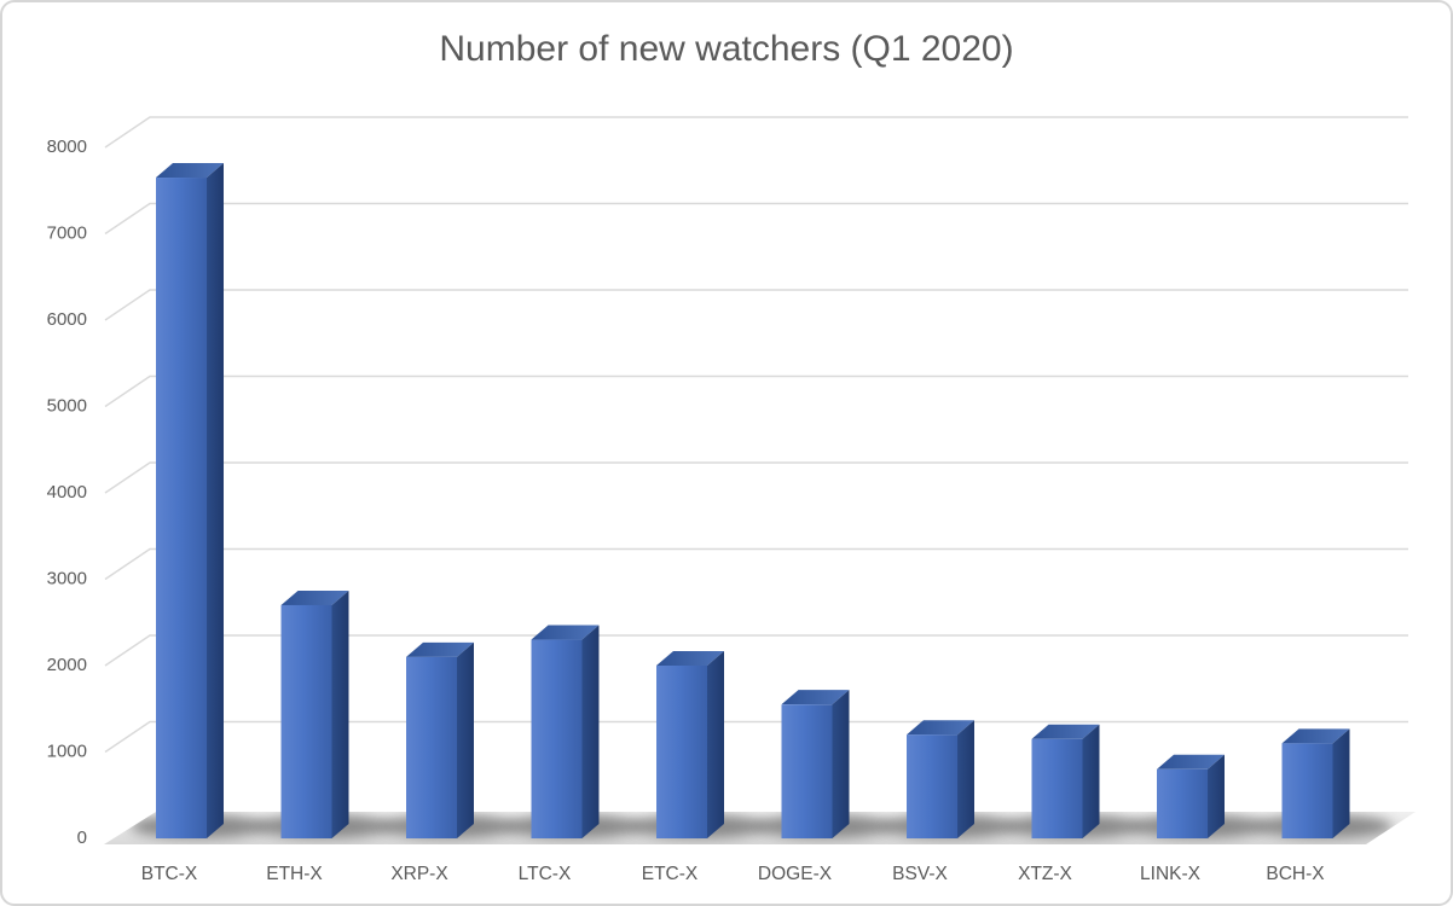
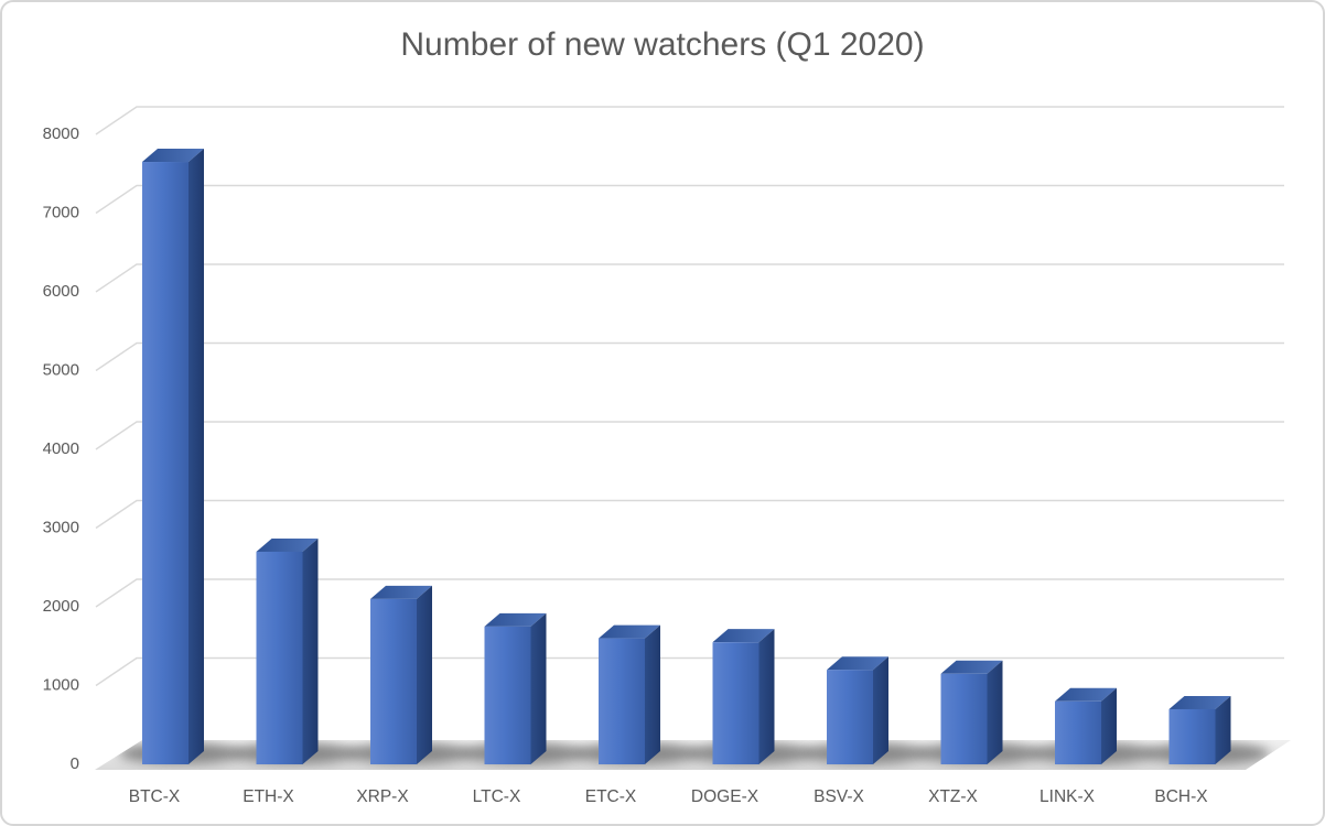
LTC-X: 2300 -> 1800
ETC-X: 2000 -> 1600
BCH-X: 1100 -> 700
